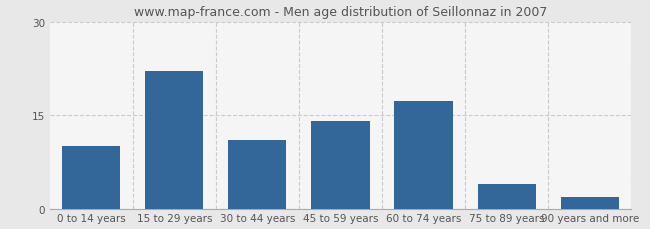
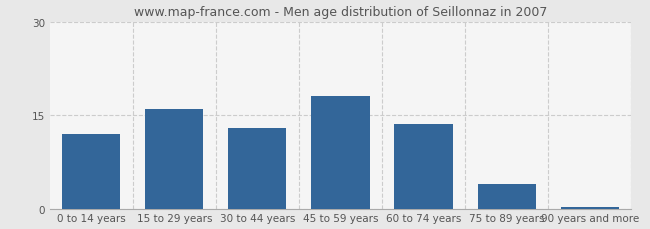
0 to 14 years: 10.0 -> 12.0
15 to 29 years: 22.0 -> 16.0
30 to 44 years: 11.0 -> 13.0
45 to 59 years: 14.0 -> 18.0
60 to 74 years: 17.2 -> 13.5
90 years and more: 1.8 -> 0.3
